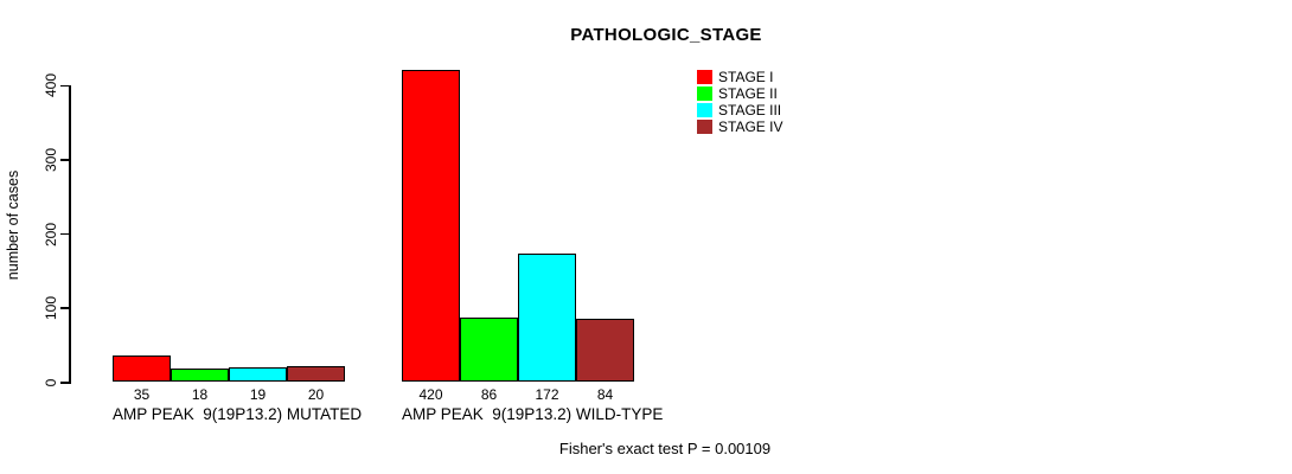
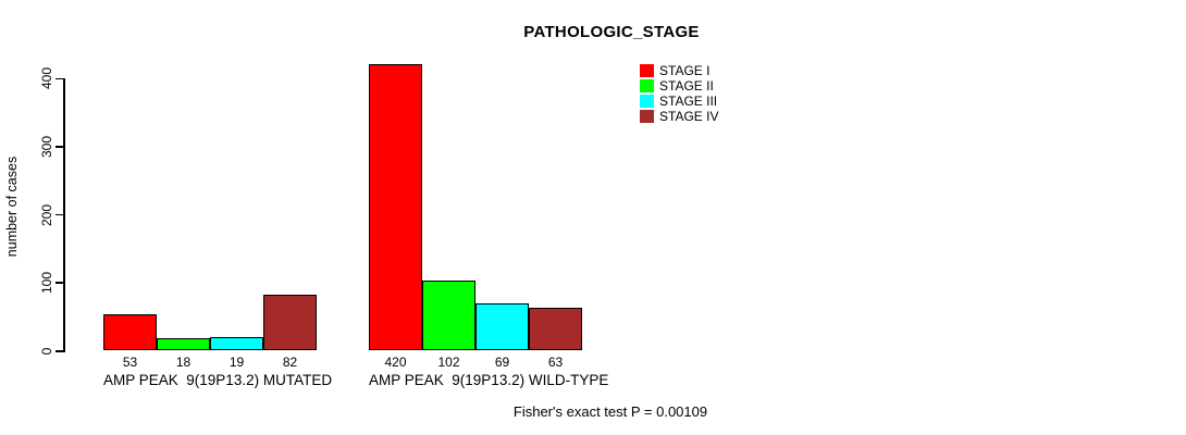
STAGE I/AMP PEAK 9(19P13.2) MUTATED: 35 -> 53
STAGE IV/AMP PEAK 9(19P13.2) MUTATED: 20 -> 82
STAGE II/AMP PEAK 9(19P13.2) WILD-TYPE: 86 -> 102
STAGE III/AMP PEAK 9(19P13.2) WILD-TYPE: 172 -> 69
STAGE IV/AMP PEAK 9(19P13.2) WILD-TYPE: 84 -> 63
